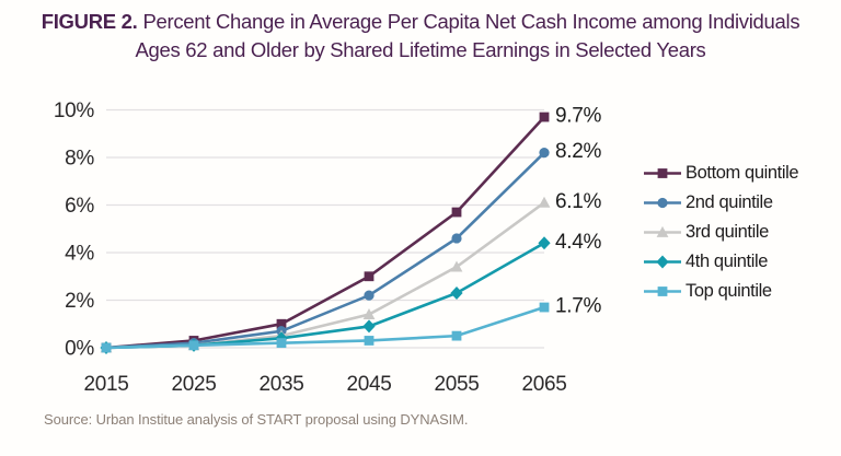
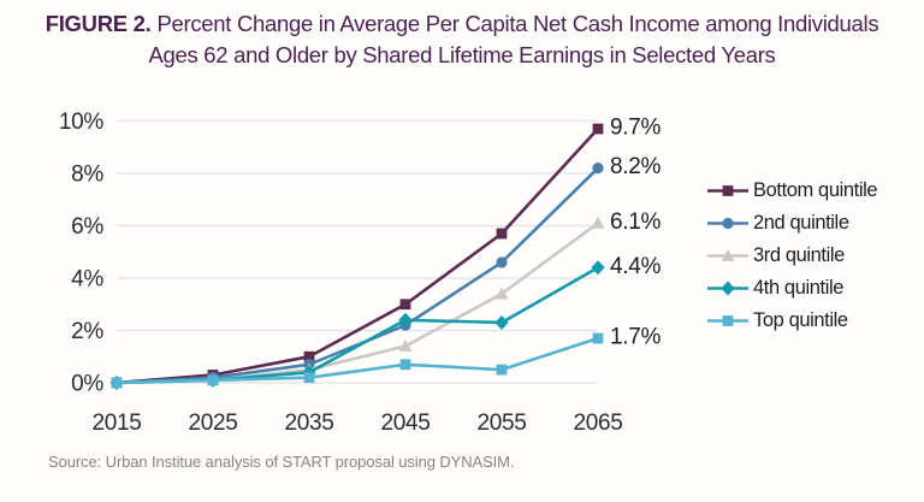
4th quintile/2045: 0.9% -> 2.4%
Top quintile/2045: 0.3% -> 0.7%
